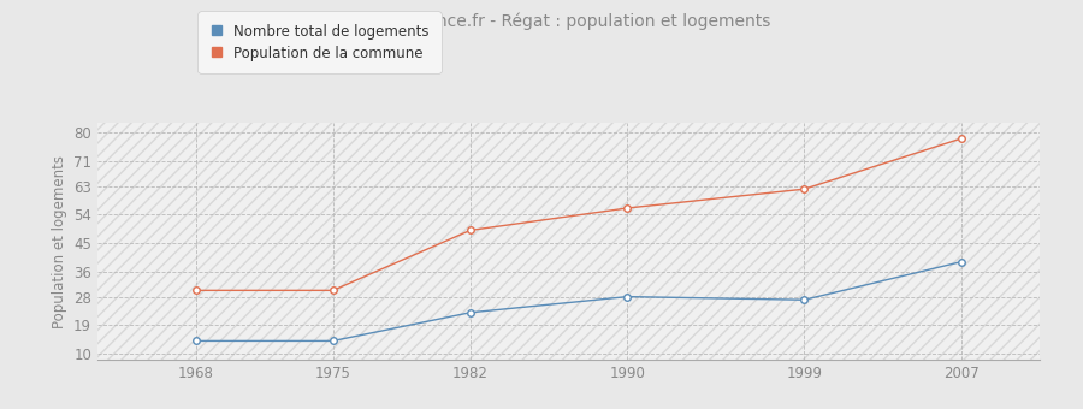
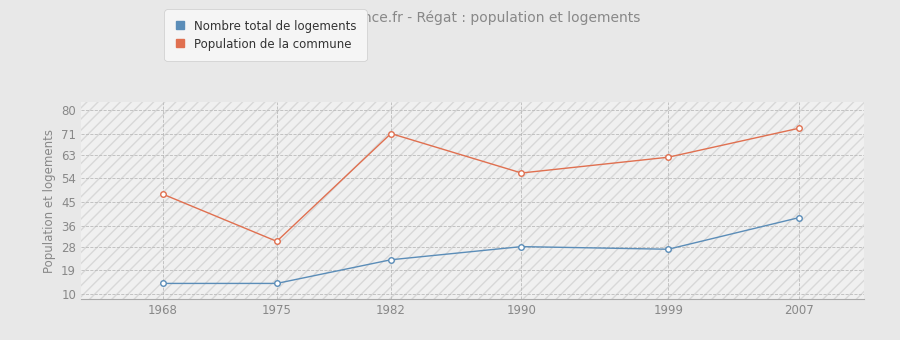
Population de la commune/1968: 30 -> 48
Population de la commune/1982: 49 -> 71
Population de la commune/2007: 78 -> 73
